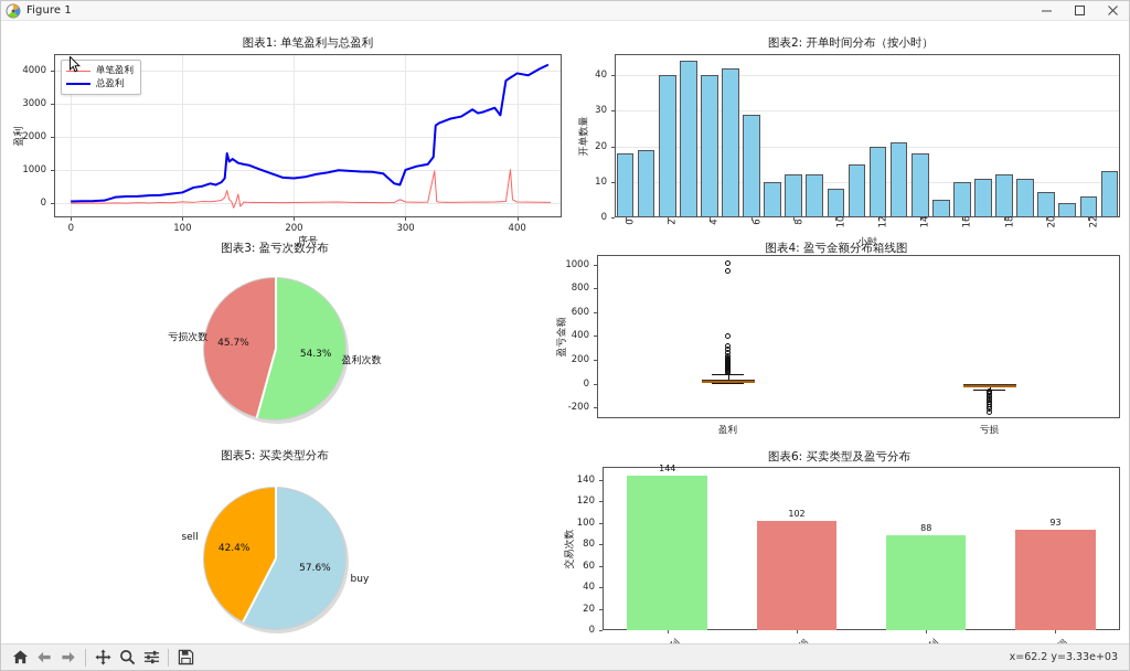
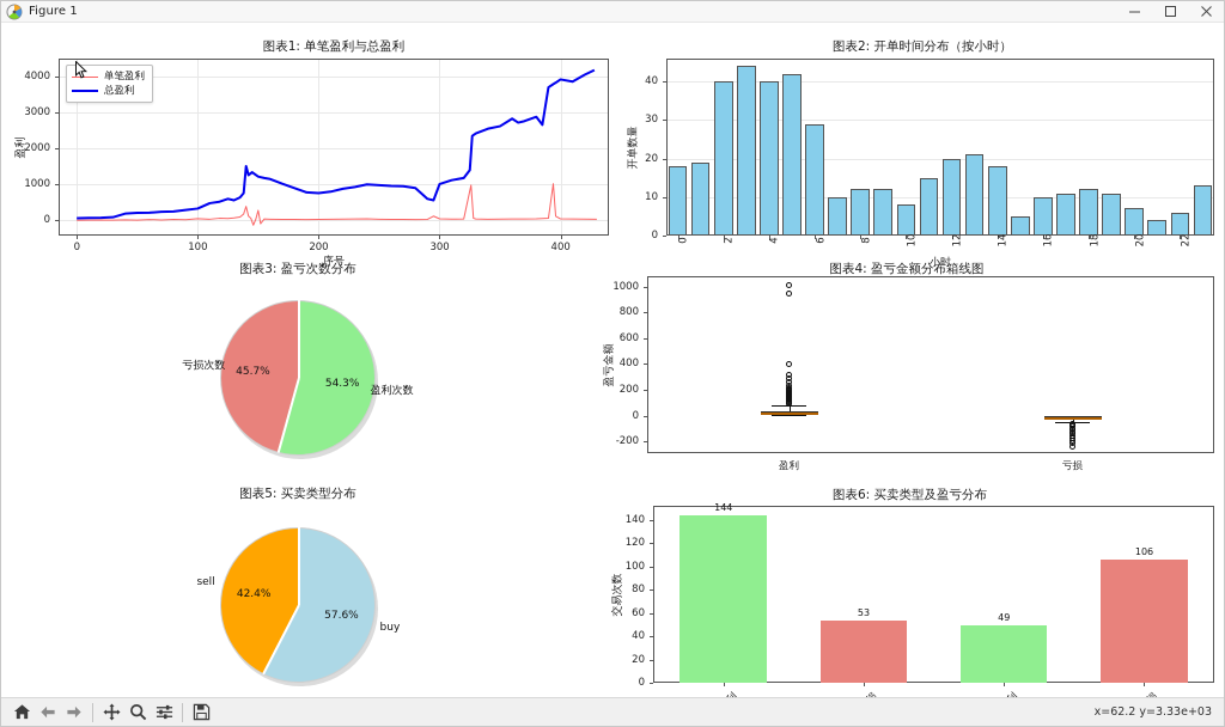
图表6: 买卖类型及盈亏分布/buy亏损: 102 -> 53
图表6: 买卖类型及盈亏分布/sell盈利: 88 -> 49
图表6: 买卖类型及盈亏分布/sell亏损: 93 -> 106
